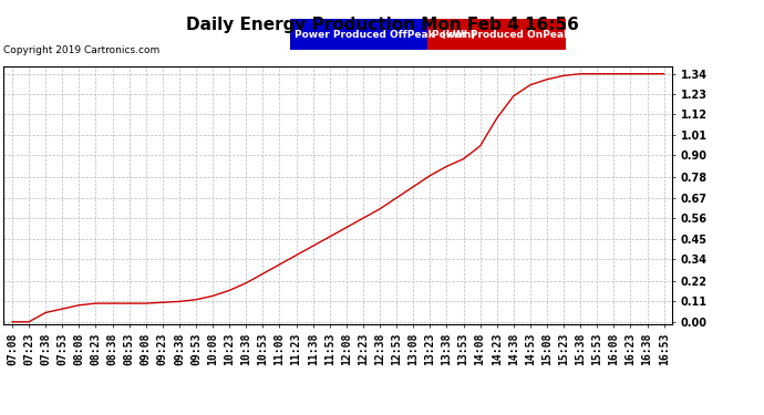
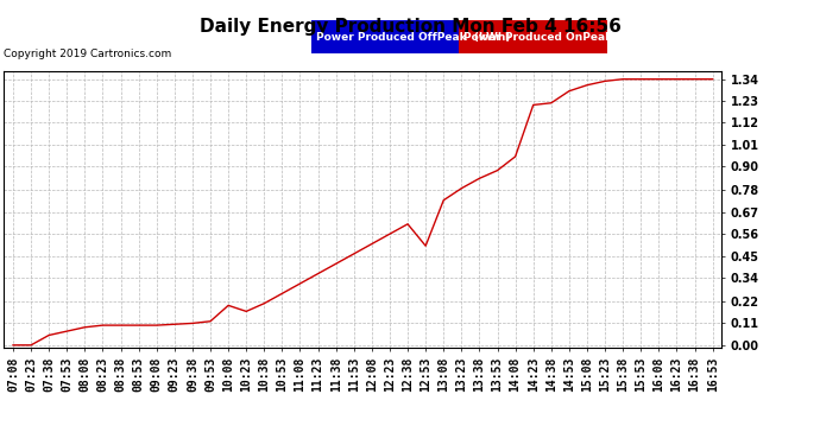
10:08: 0.14 -> 0.20
12:53: 0.67 -> 0.50
14:23: 1.10 -> 1.21
